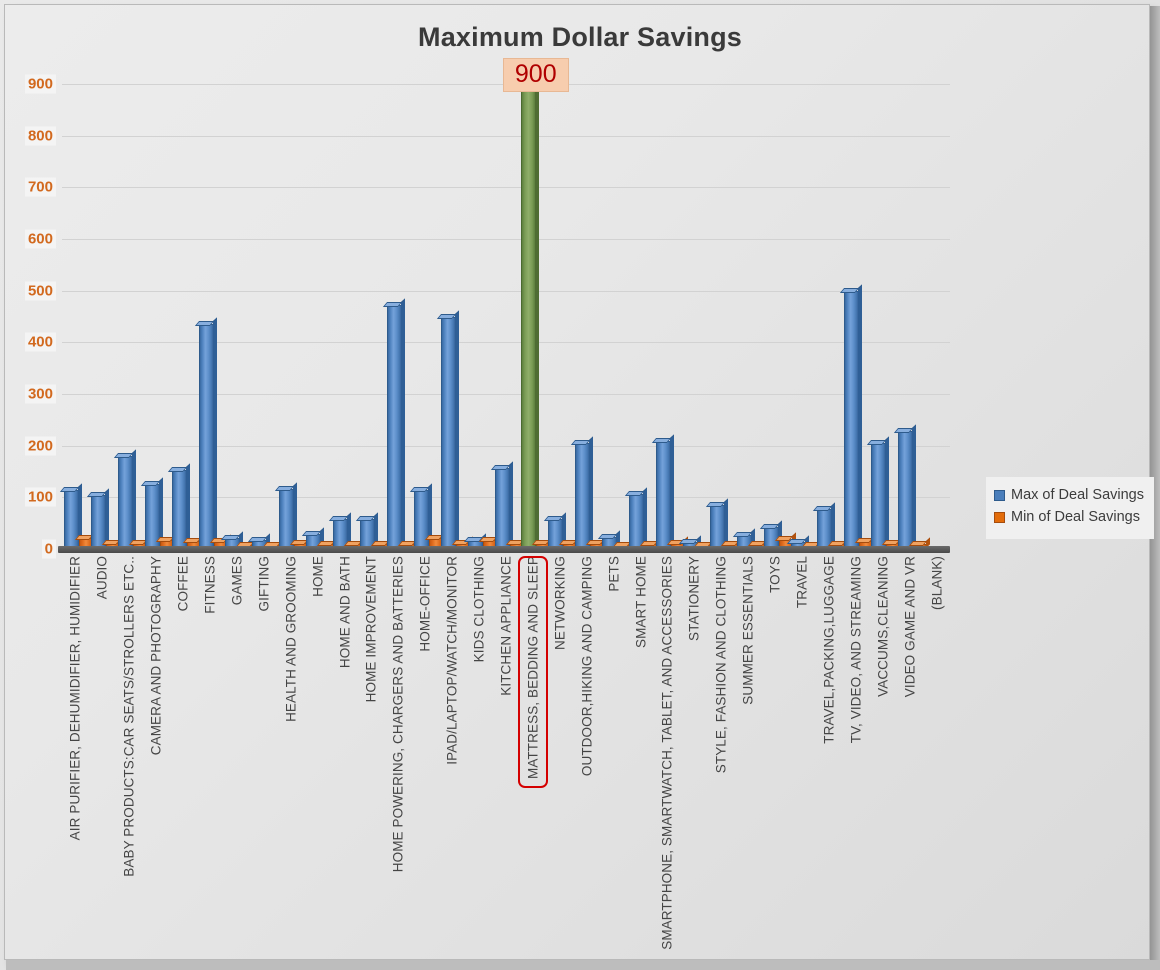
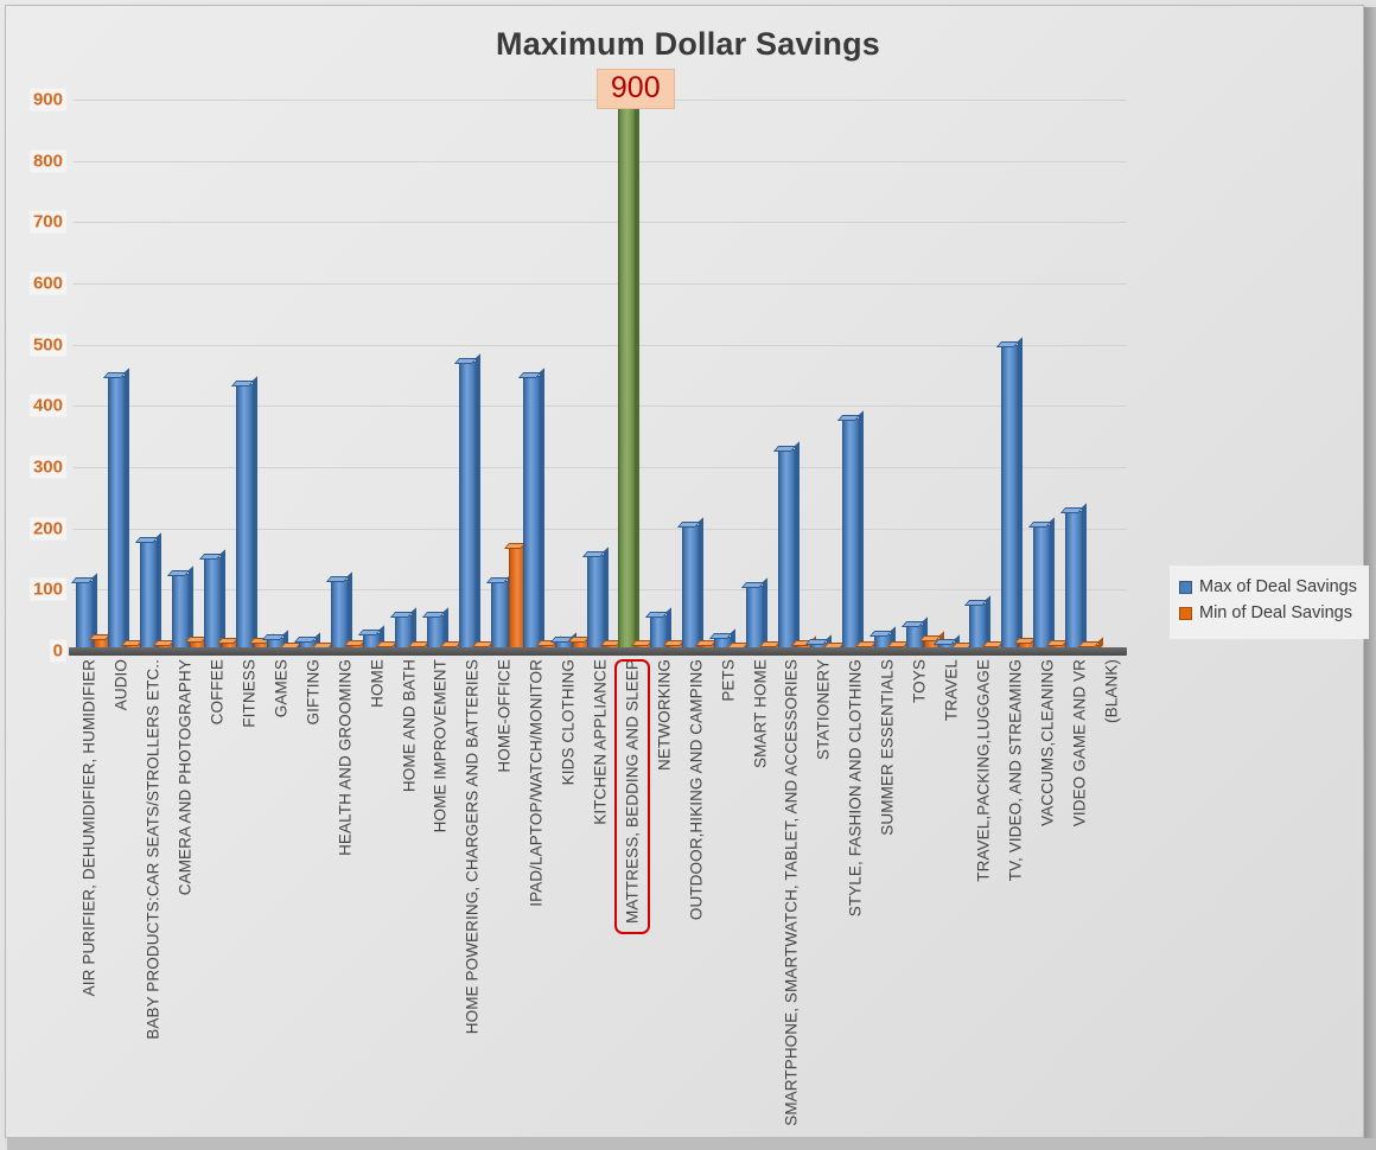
Max of Deal Savings/AUDIO: 100 -> 450
Min of Deal Savings/HOME-OFFICE: 20 -> 170
Max of Deal Savings/SMARTPHONE, SMARTWATCH, TABLET, AND ACCESSORIES: 210 -> 330
Max of Deal Savings/STYLE, FASHION AND CLOTHING: 90 -> 380
